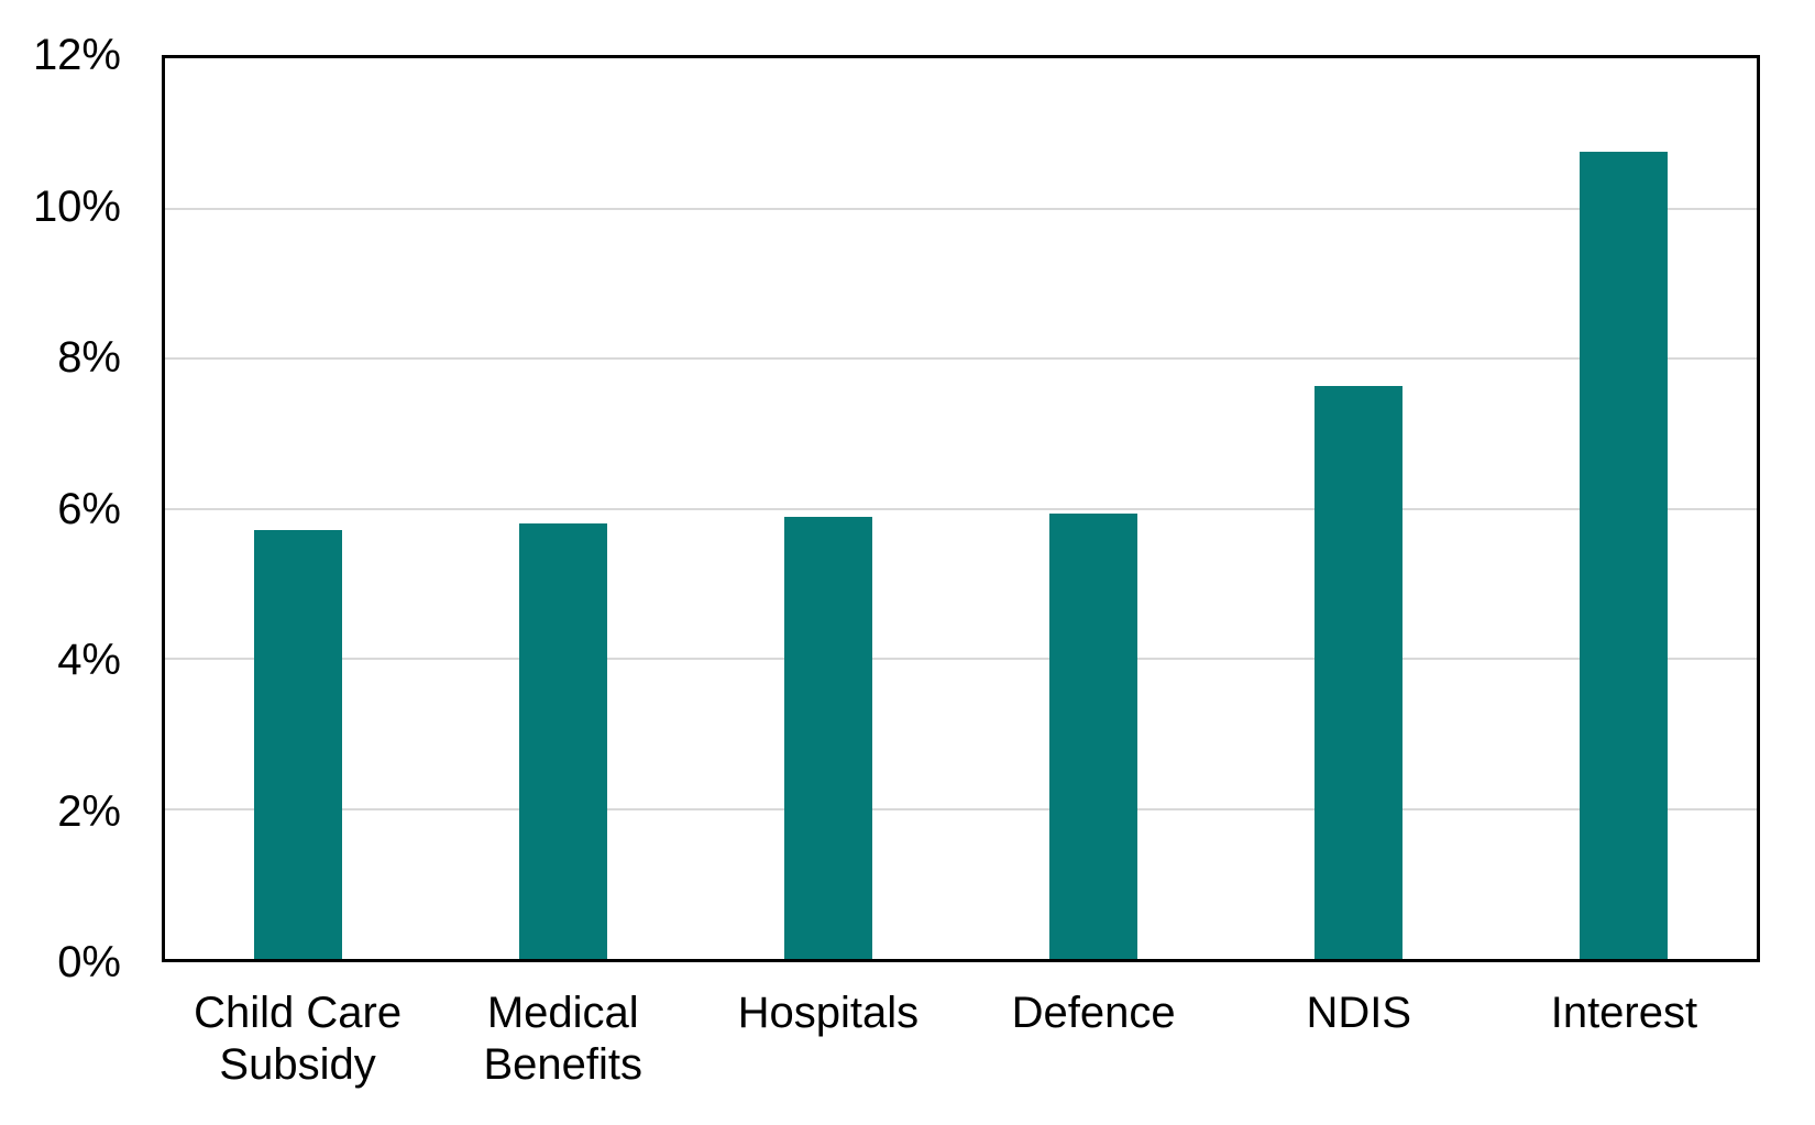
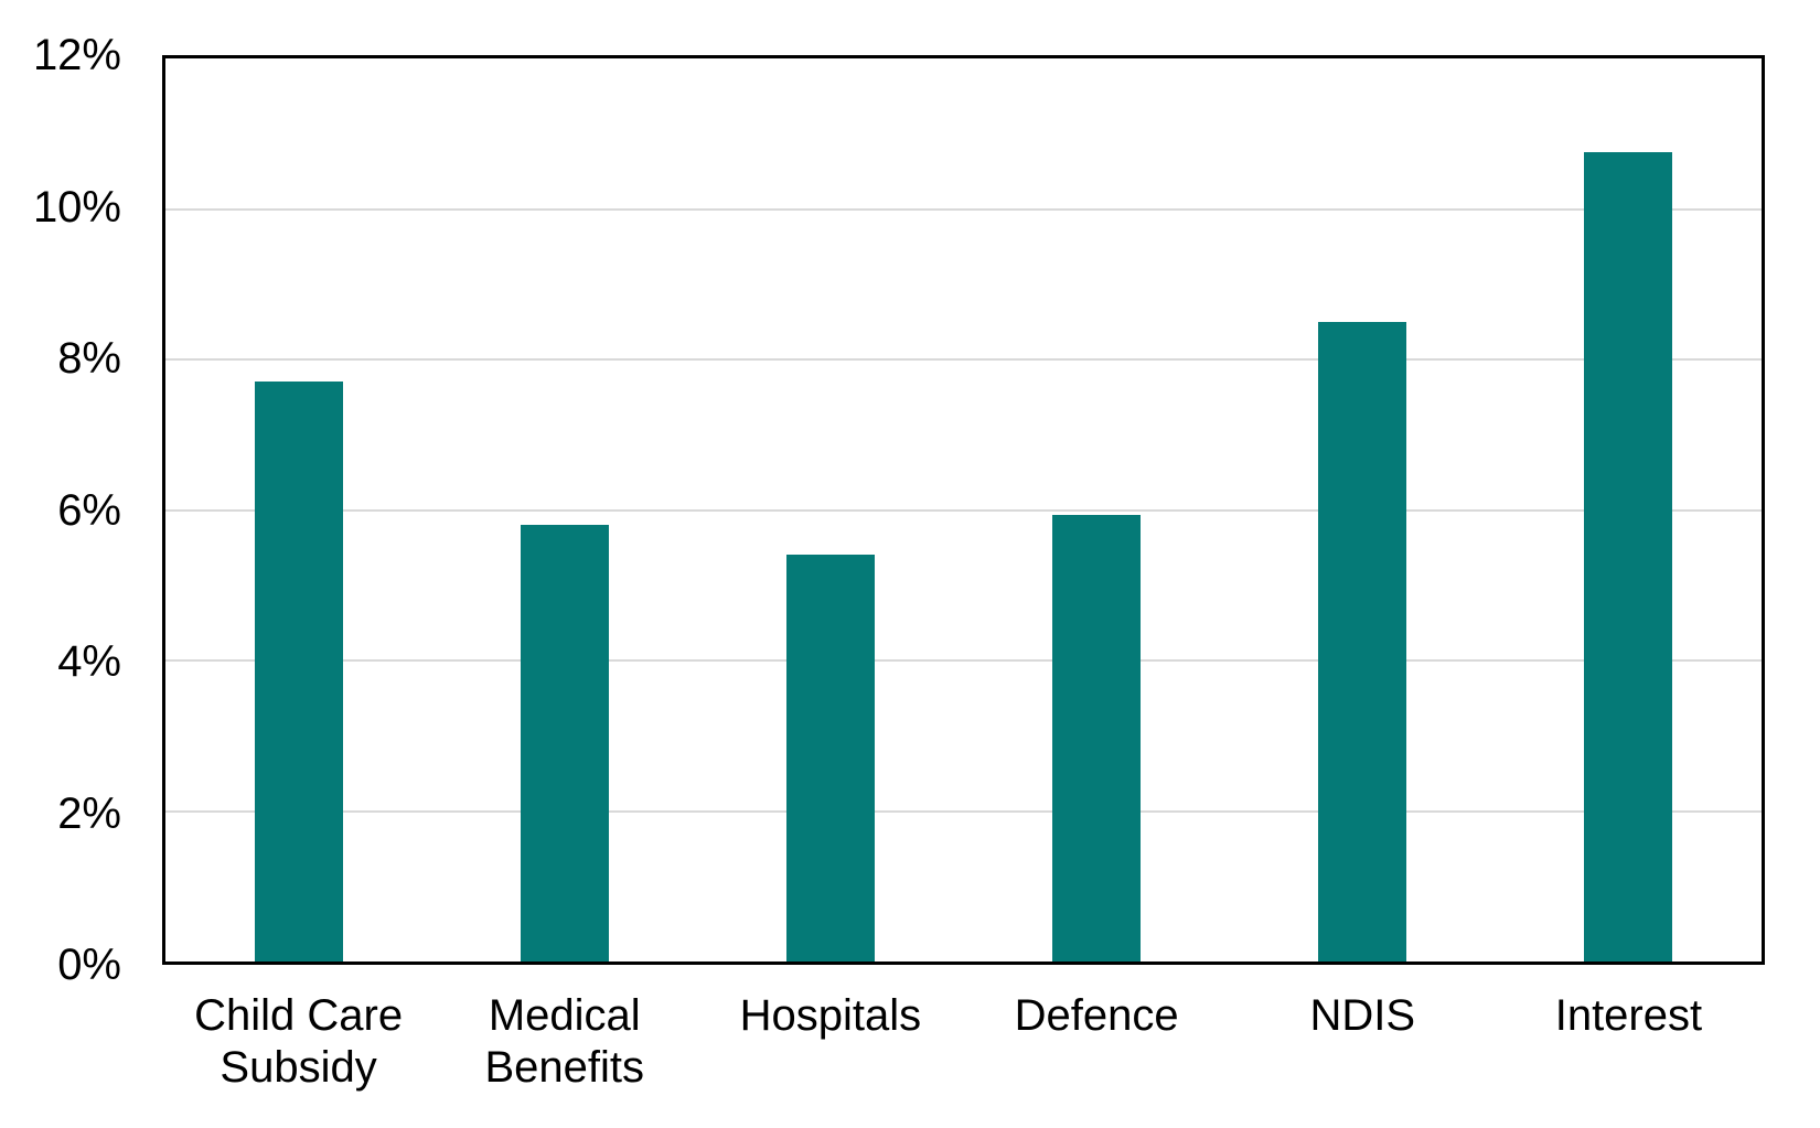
Child Care Subsidy: 5.7% -> 7.7%
Hospitals: 5.9% -> 5.4%
NDIS: 7.6% -> 8.5%
